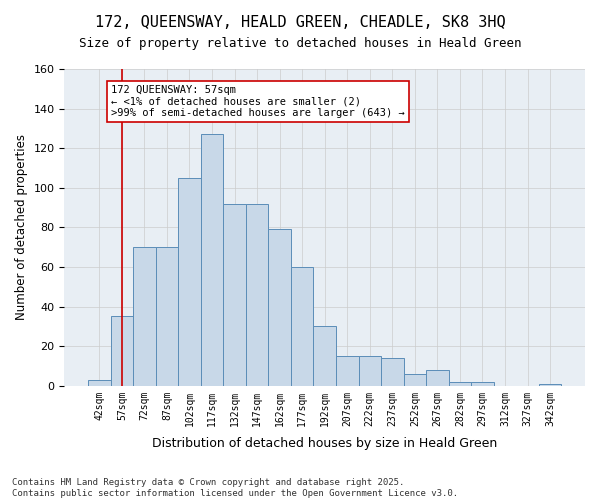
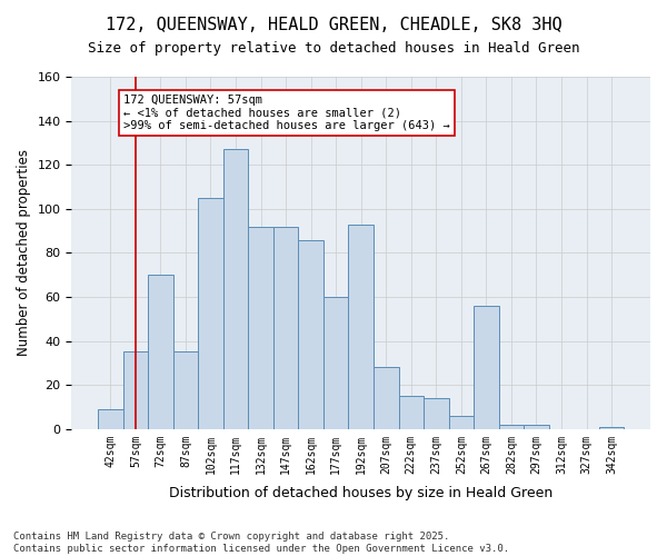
42sqm: 3 -> 9
87sqm: 70 -> 35
162sqm: 79 -> 86
192sqm: 30 -> 93
207sqm: 15 -> 28
267sqm: 8 -> 56
